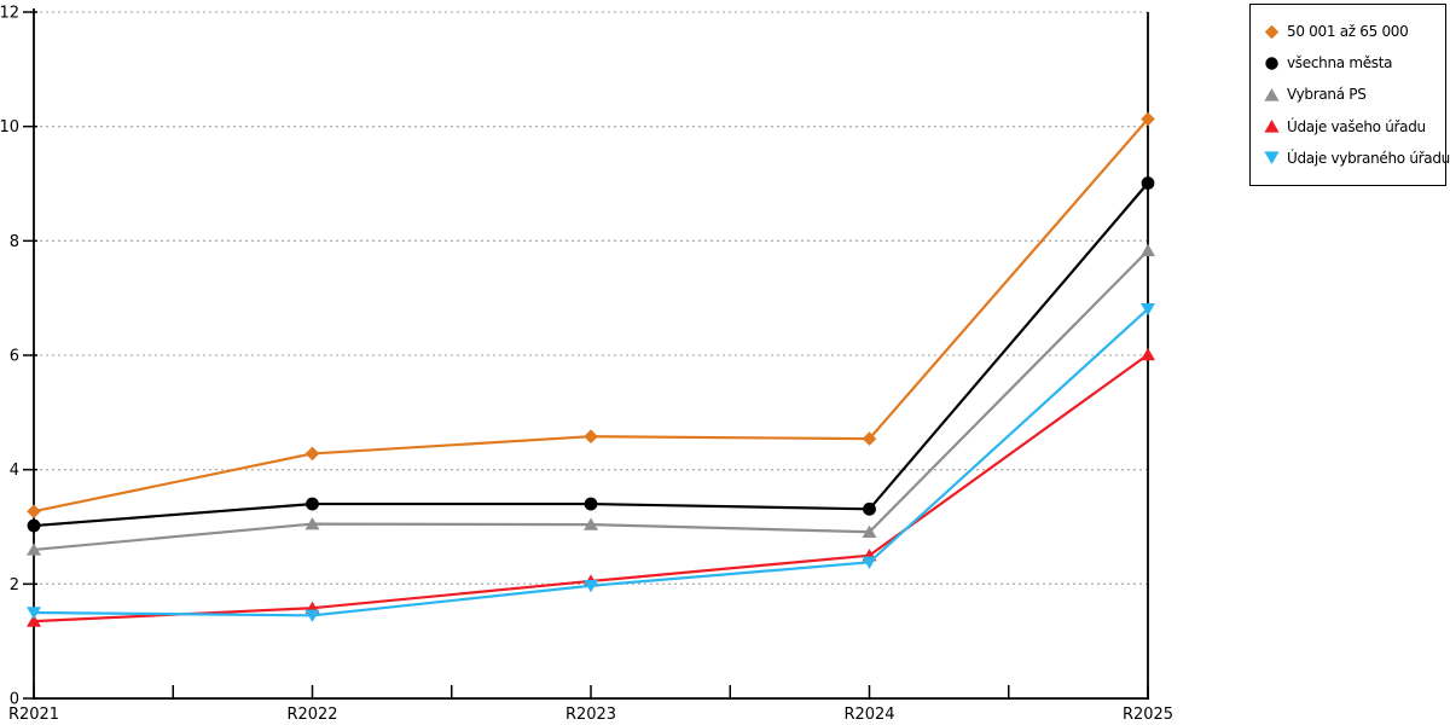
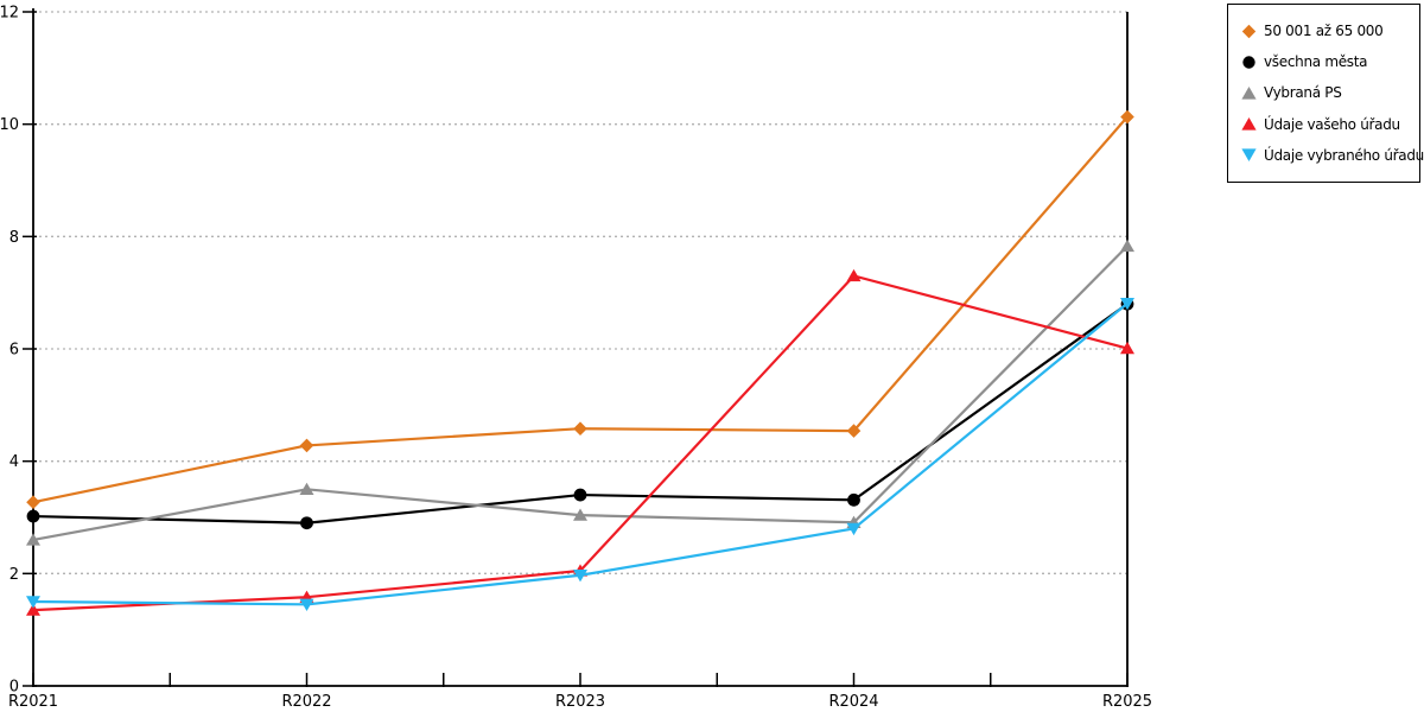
všechna města/R2022: 3.4 -> 2.9
Vybraná PS/R2022: 3.0 -> 3.5
Údaje vašeho úřadu/R2024: 2.5 -> 7.3
Údaje vybraného úřadu/R2024: 2.4 -> 2.8
všechna města/R2025: 9.0 -> 6.8
